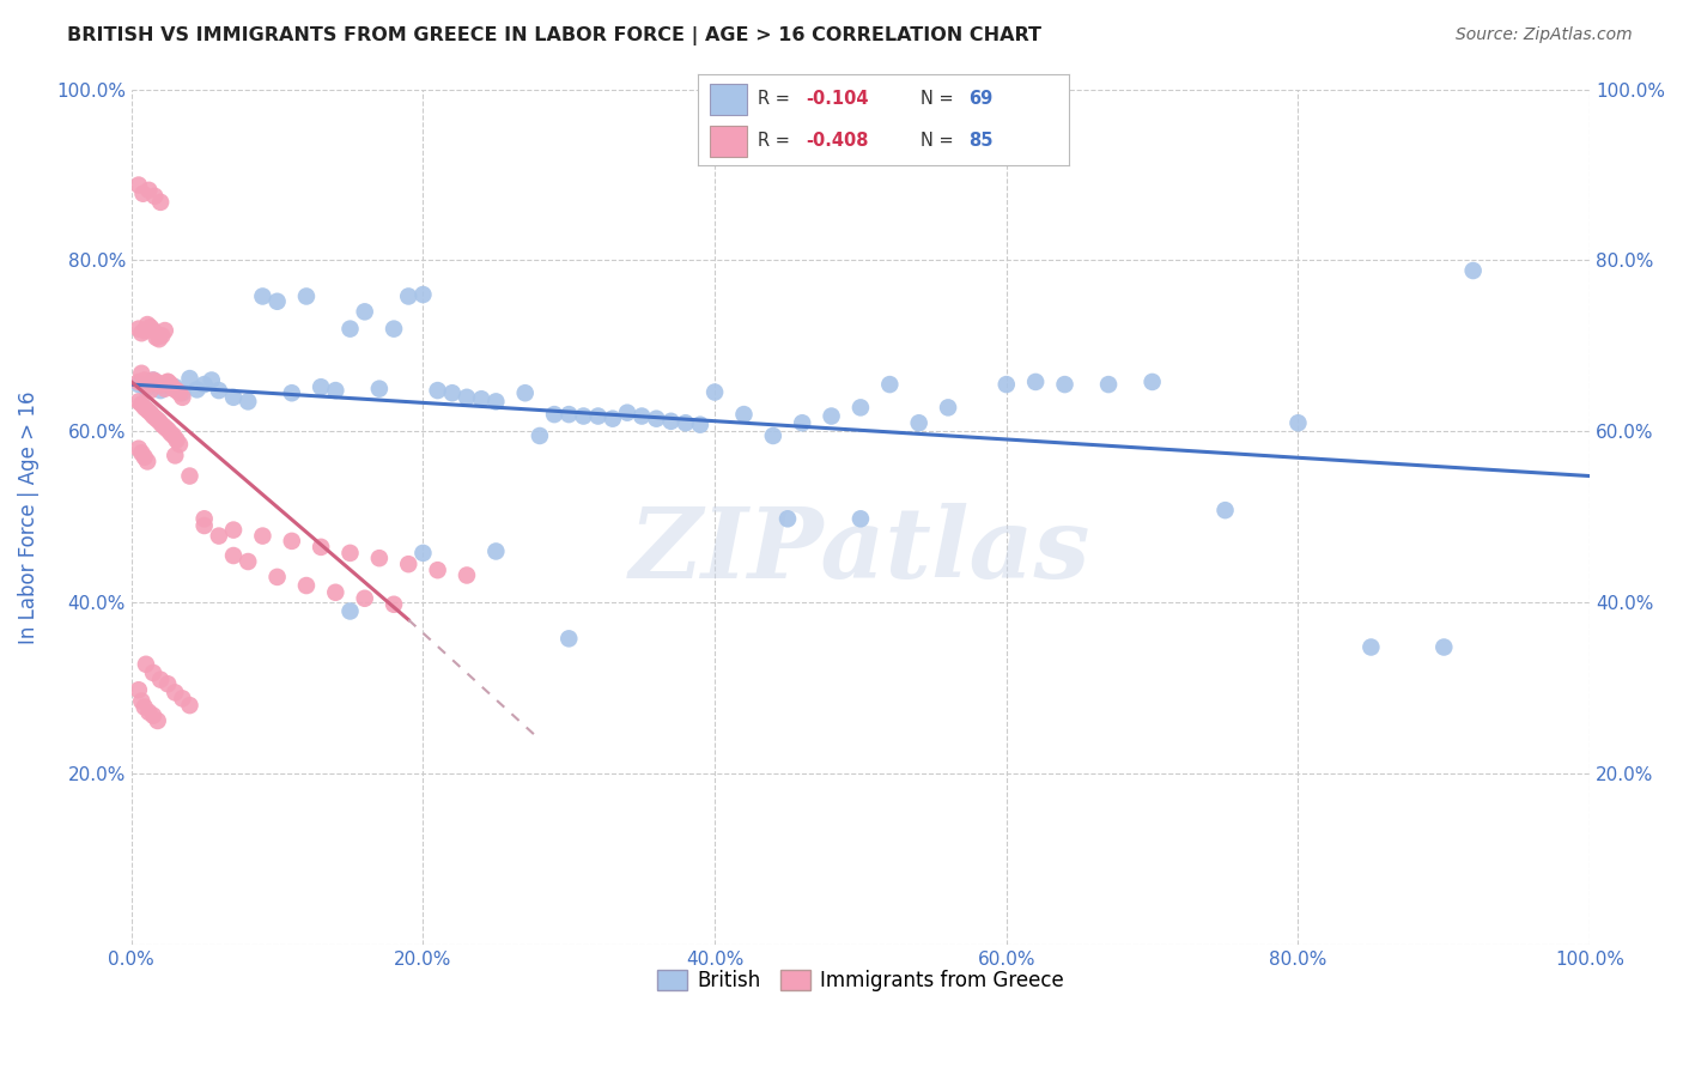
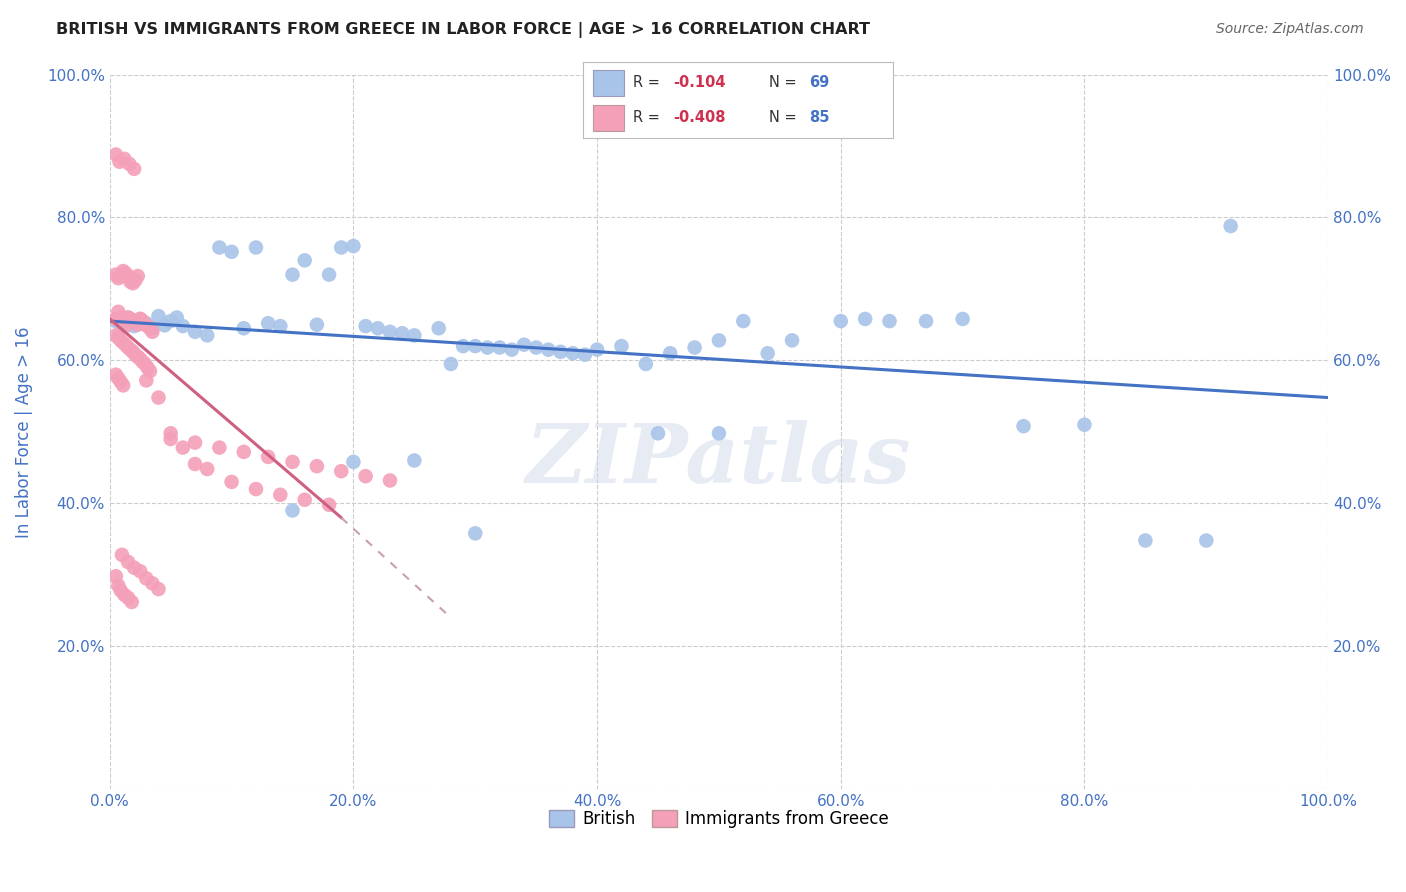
British/40.0%: 64.6% -> 61.5%
British/80.0%: 61.0% -> 51.0%
